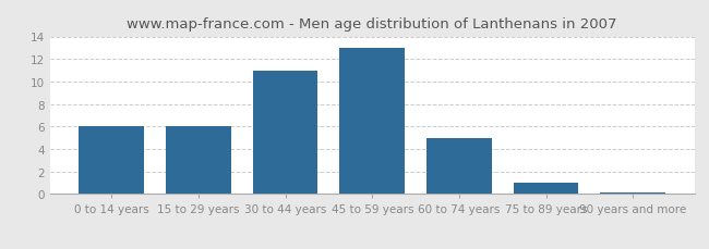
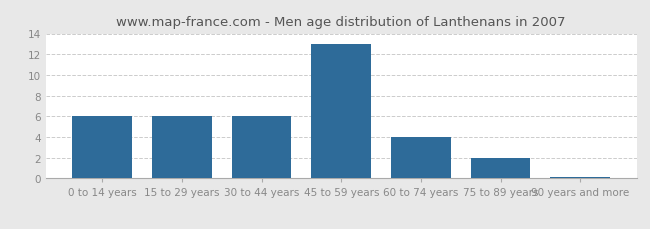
30 to 44 years: 11.0 -> 6.0
60 to 74 years: 5.0 -> 4.0
75 to 89 years: 1.0 -> 2.0
